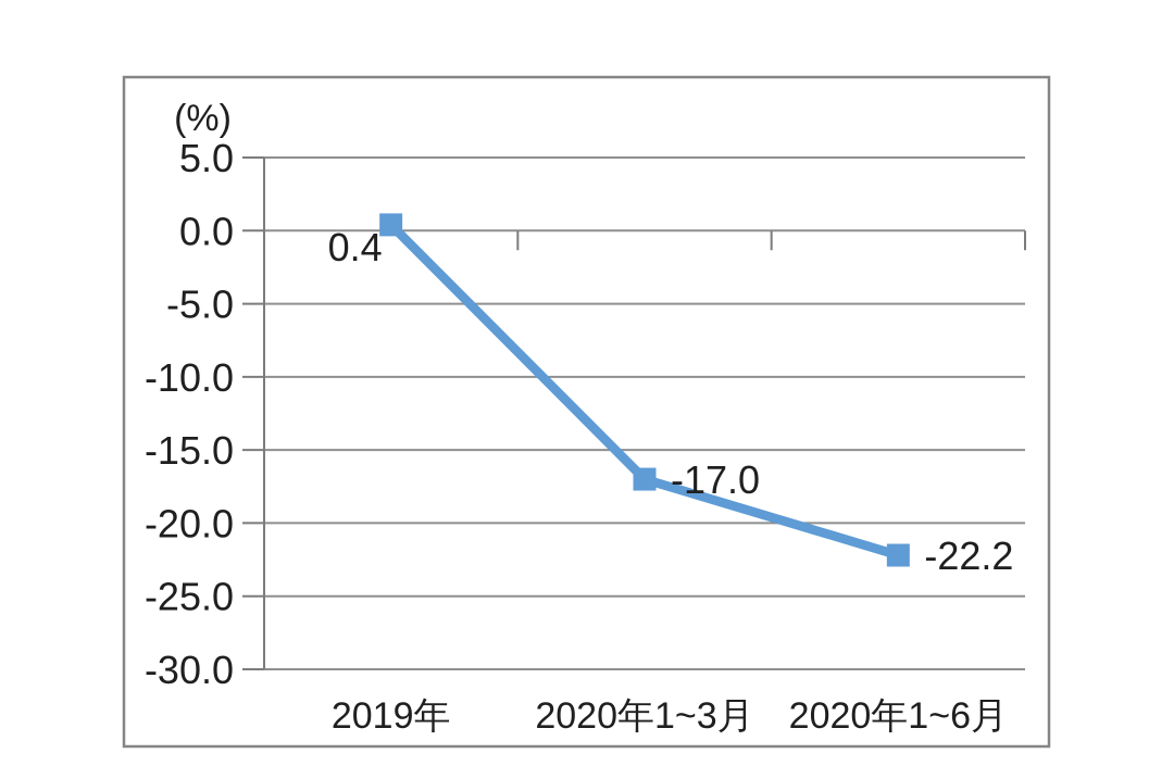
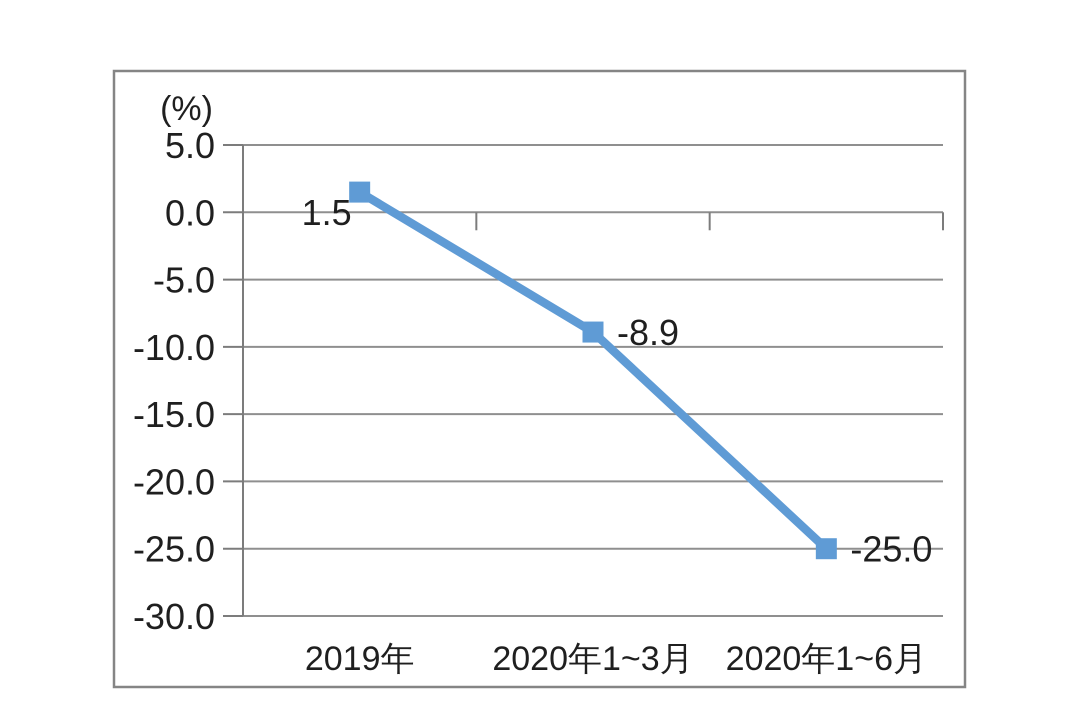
2019年: 0.4 -> 1.5
2020年1~3月: -17.0 -> -8.9
2020年1~6月: -22.2 -> -25.0
